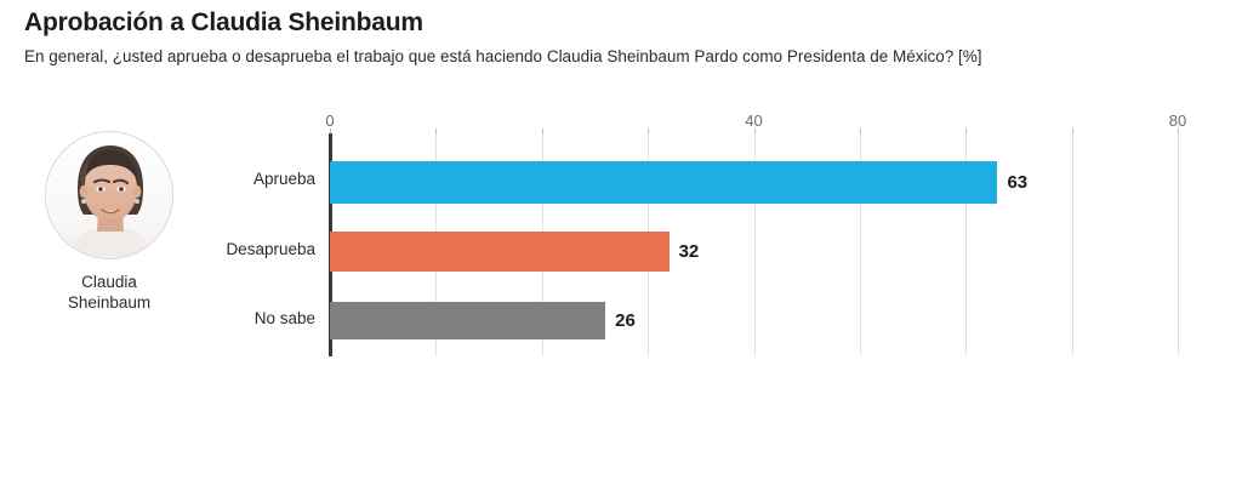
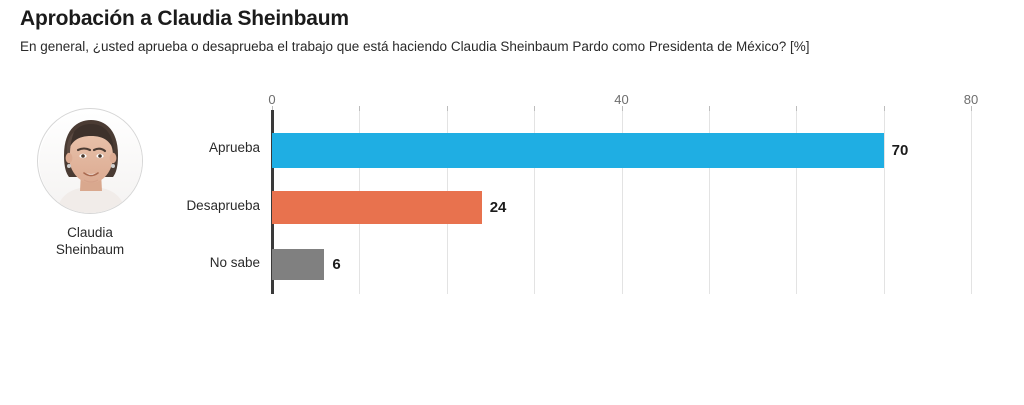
Aprueba: 63 -> 70
Desaprueba: 32 -> 24
No sabe: 26 -> 6
